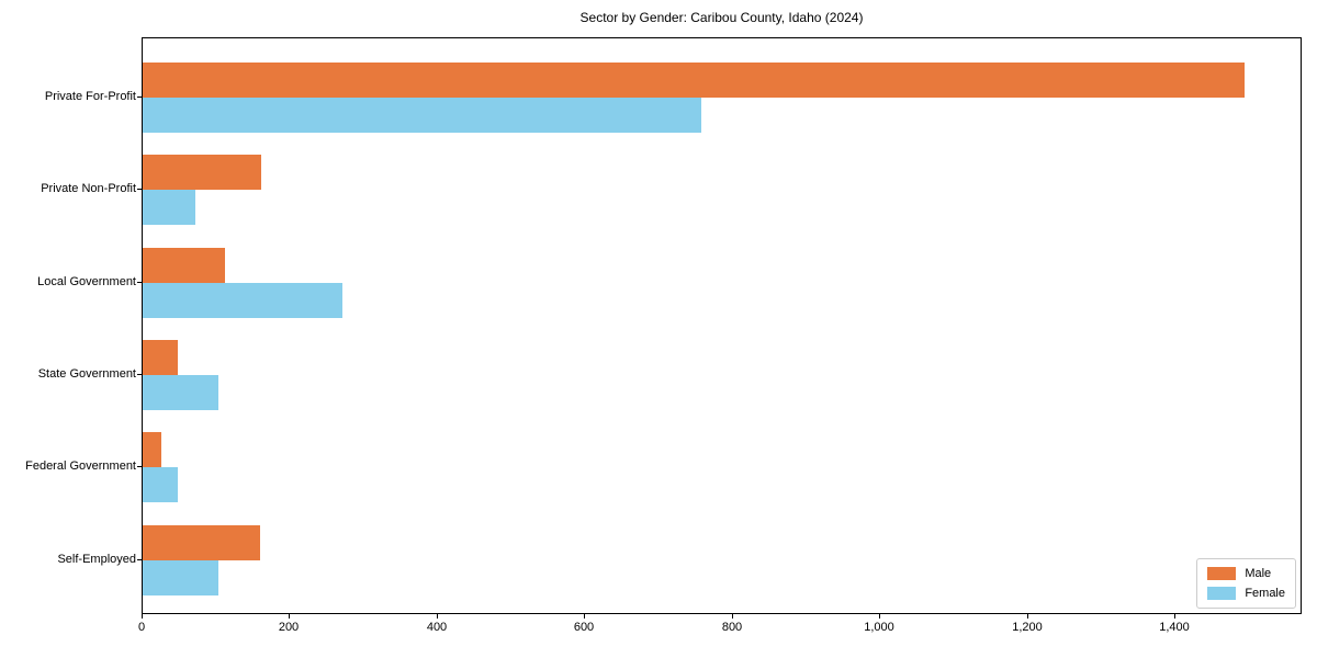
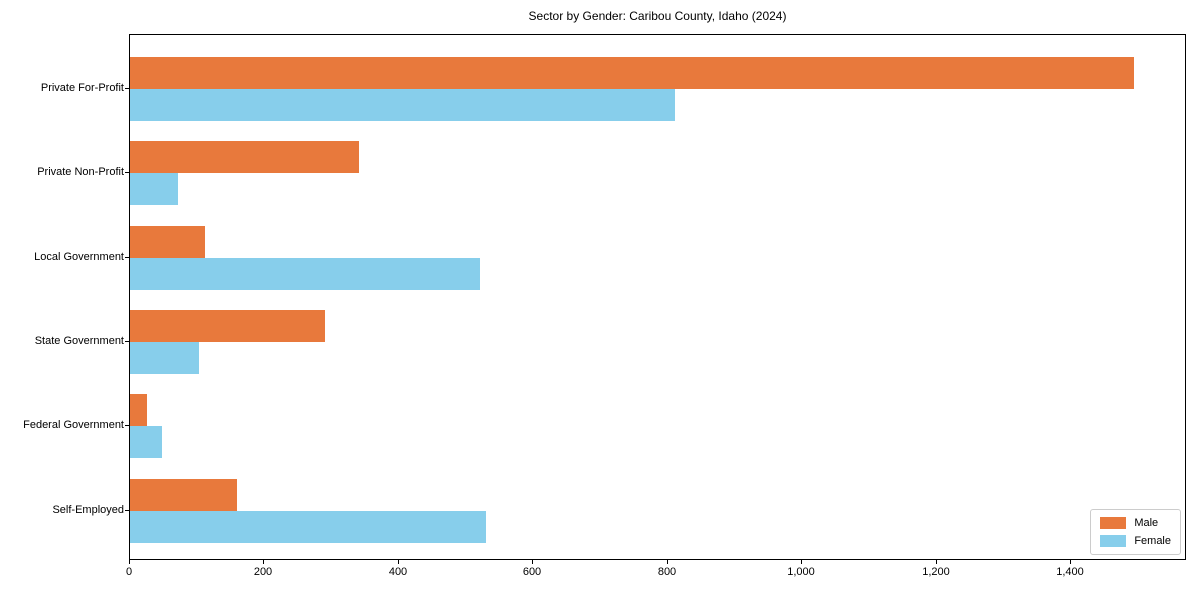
Female/Private For-Profit: 760 -> 810
Male/Private Non-Profit: 160 -> 340
Female/Local Government: 270 -> 520
Male/State Government: 50 -> 290
Female/Self-Employed: 100 -> 530
